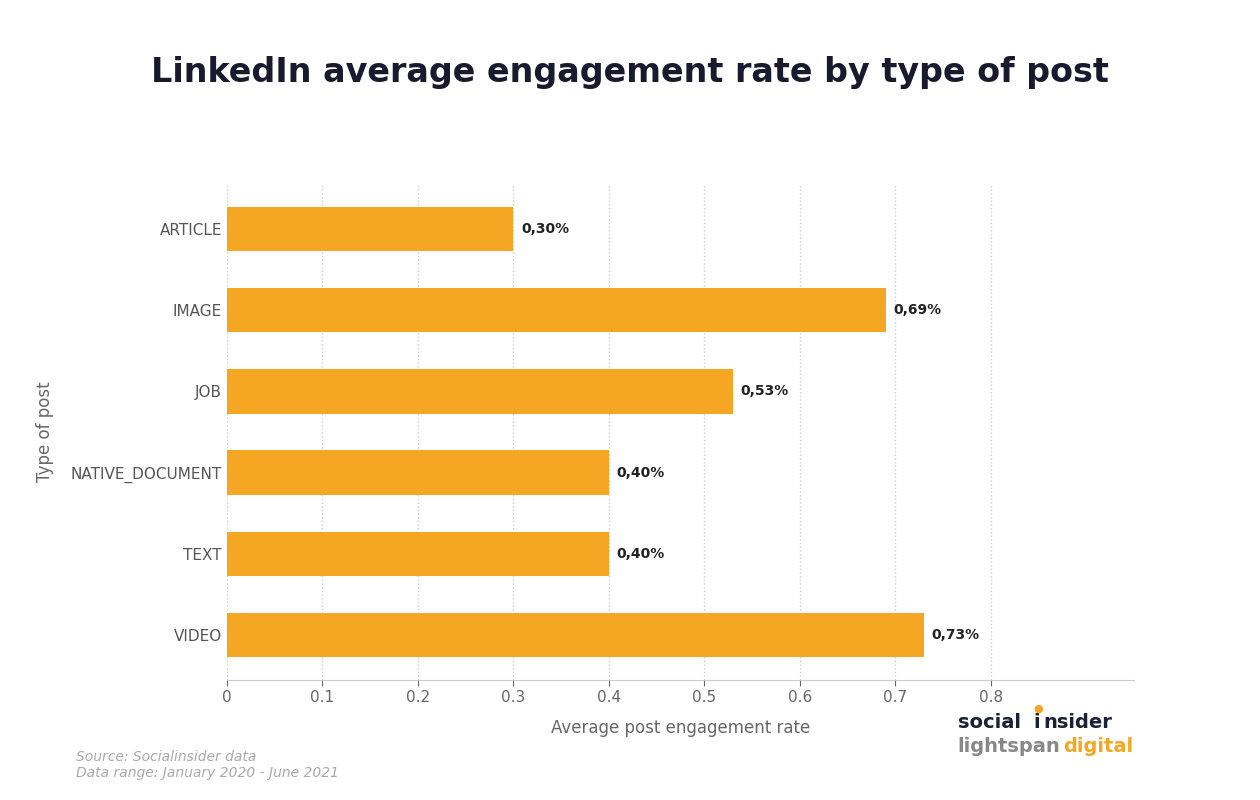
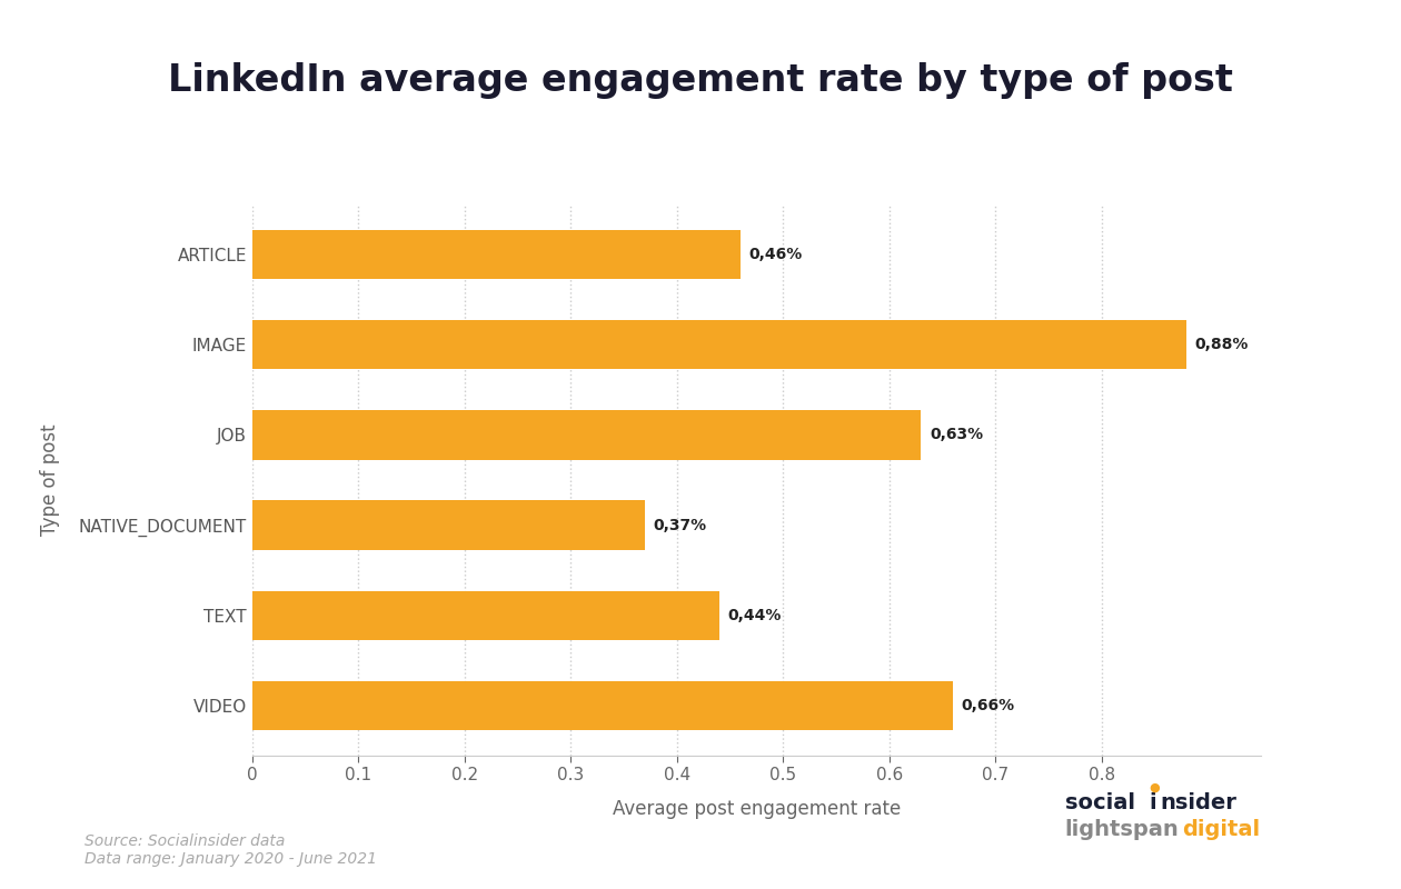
ARTICLE: 0,30% -> 0,46%
IMAGE: 0,69% -> 0,88%
JOB: 0,53% -> 0,63%
NATIVE_DOCUMENT: 0,40% -> 0,37%
TEXT: 0,40% -> 0,44%
VIDEO: 0,73% -> 0,66%
